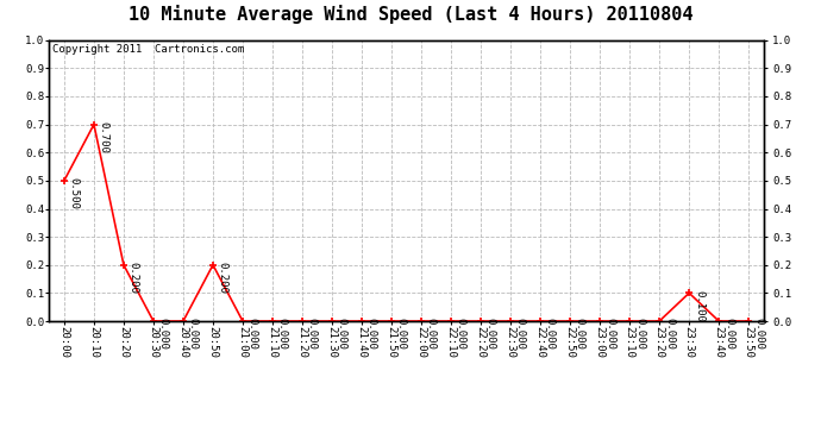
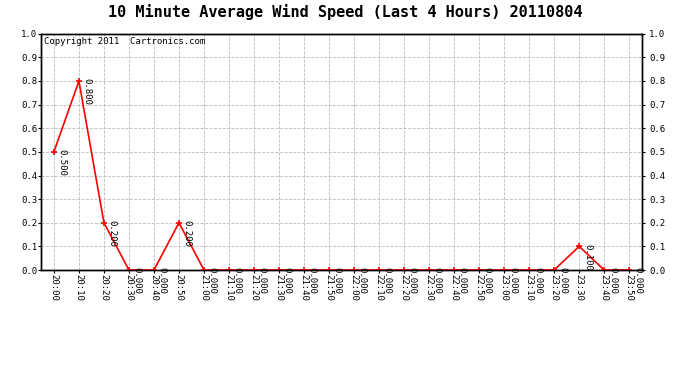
20:10: 0.700 -> 0.800
